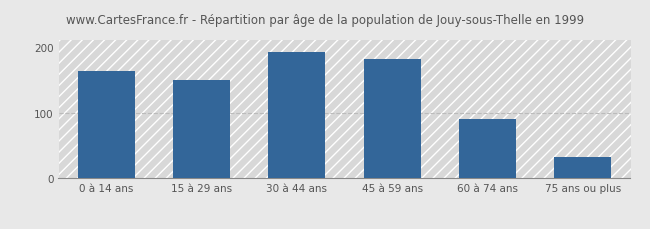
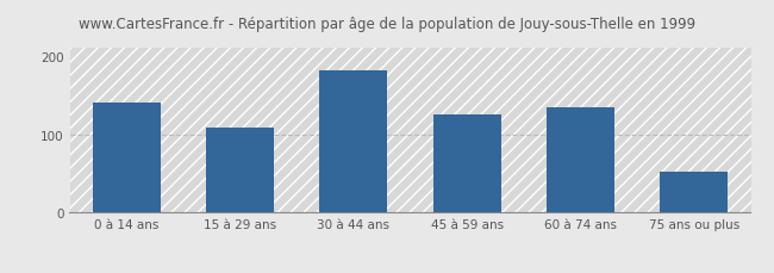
0 à 14 ans: 163 -> 140
15 à 29 ans: 150 -> 108
30 à 44 ans: 192 -> 182
45 à 59 ans: 182 -> 126
60 à 74 ans: 90 -> 134
75 ans ou plus: 33 -> 52
